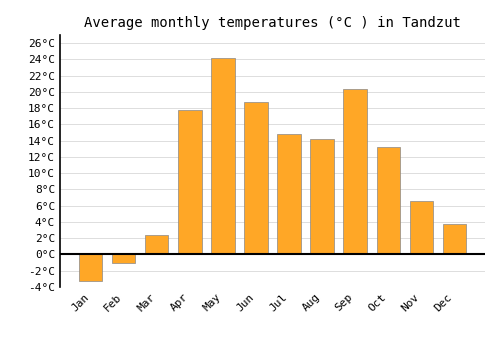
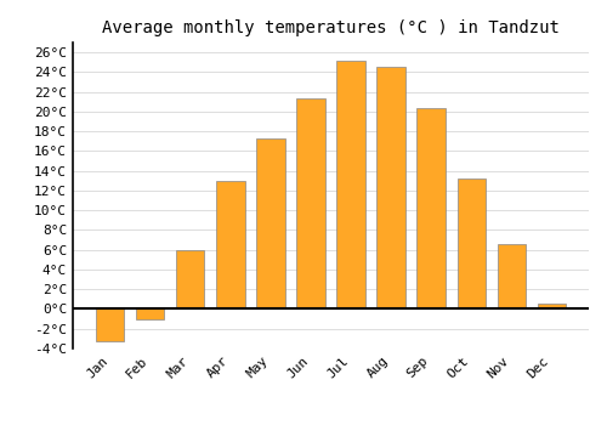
Mar: 2.4°C -> 6.0°C
Apr: 17.8°C -> 13.0°C
May: 24.2°C -> 17.3°C
Jun: 18.8°C -> 21.3°C
Jul: 14.8°C -> 25.2°C
Aug: 14.2°C -> 24.5°C
Dec: 3.8°C -> 0.5°C
